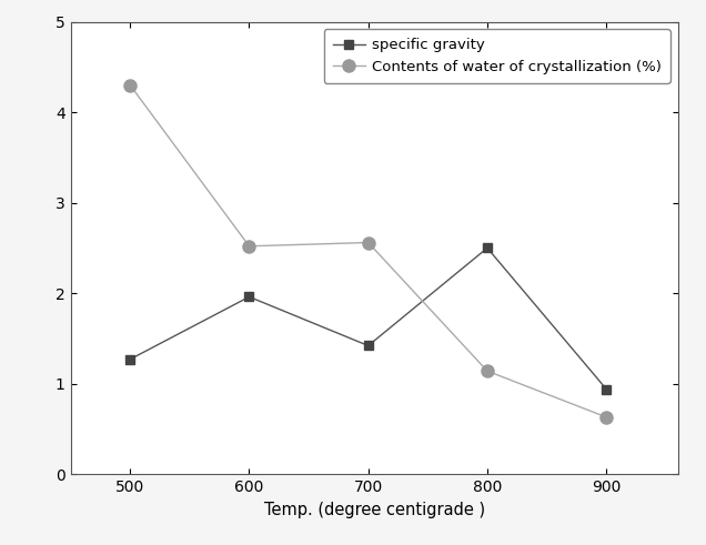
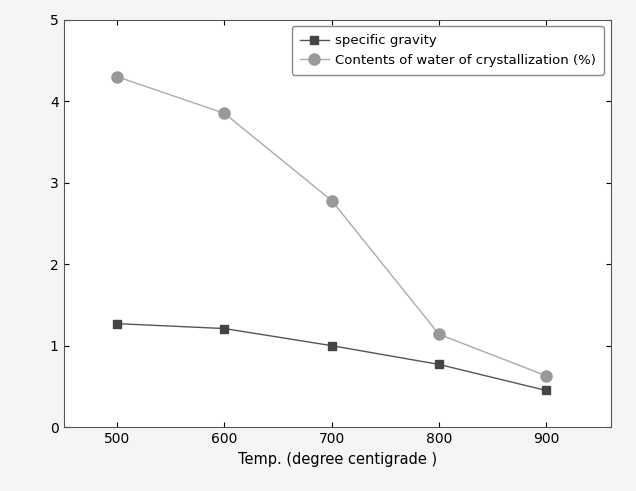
specific gravity/600: 1.96 -> 1.21
Contents of water of crystallization (%)/600: 2.52 -> 3.85
specific gravity/700: 1.42 -> 1.00
Contents of water of crystallization (%)/700: 2.56 -> 2.78
specific gravity/800: 2.50 -> 0.77
specific gravity/900: 0.94 -> 0.45
